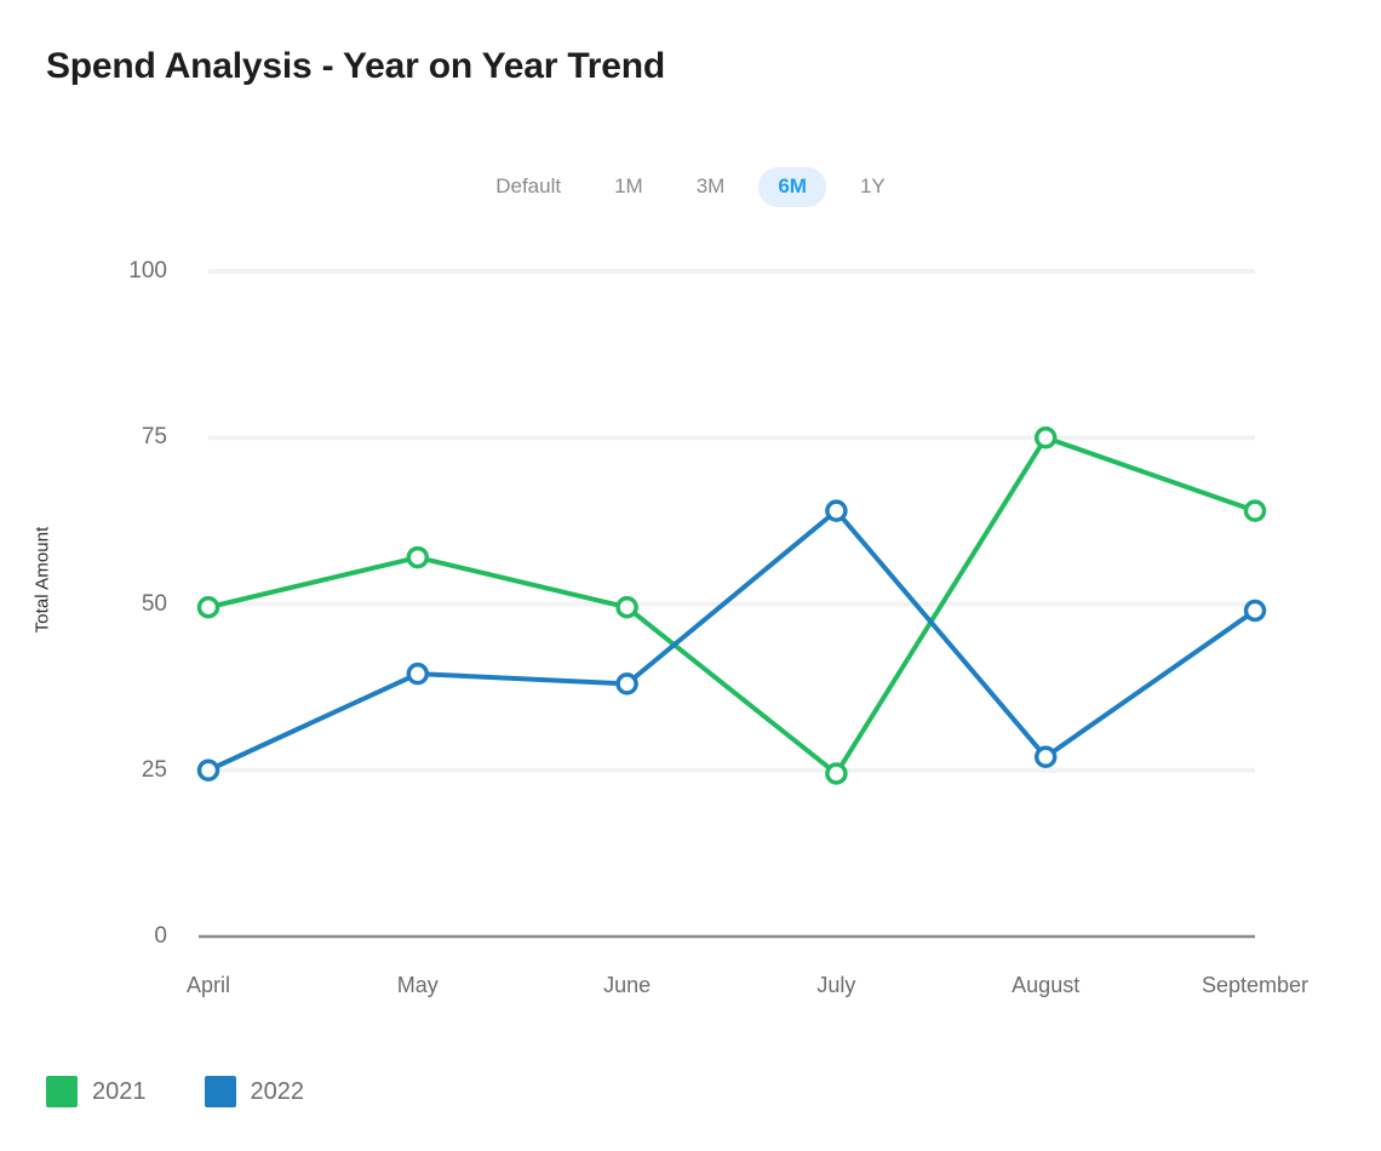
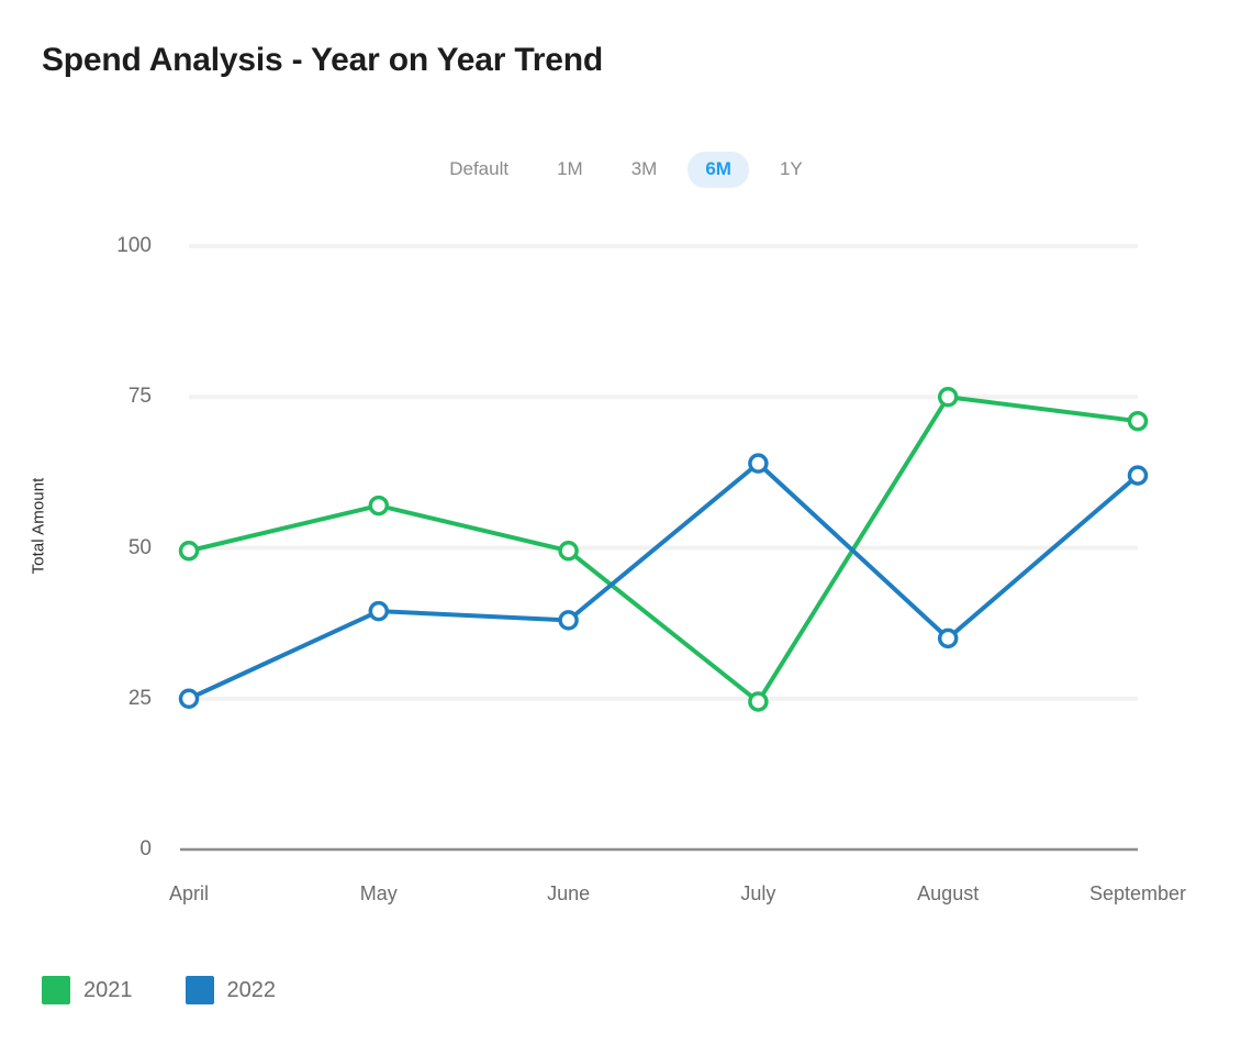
2022/August: 27 -> 35
2021/September: 64 -> 71
2022/September: 49 -> 62
